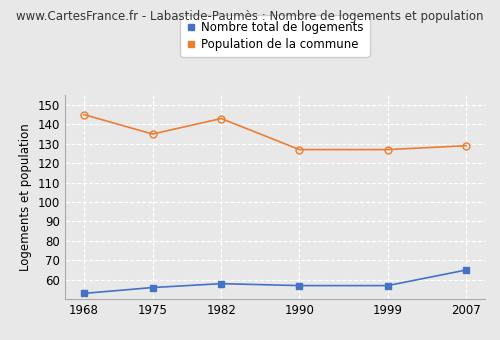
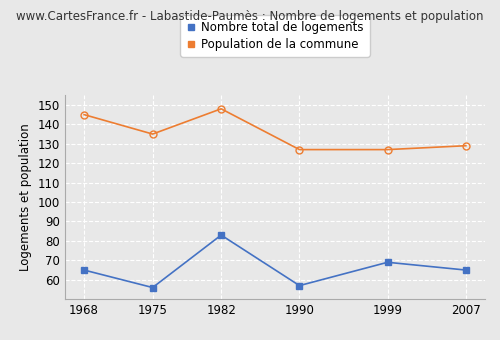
Nombre total de logements/1968: 53 -> 65
Nombre total de logements/1982: 58 -> 83
Population de la commune/1982: 143 -> 148
Nombre total de logements/1999: 57 -> 69
